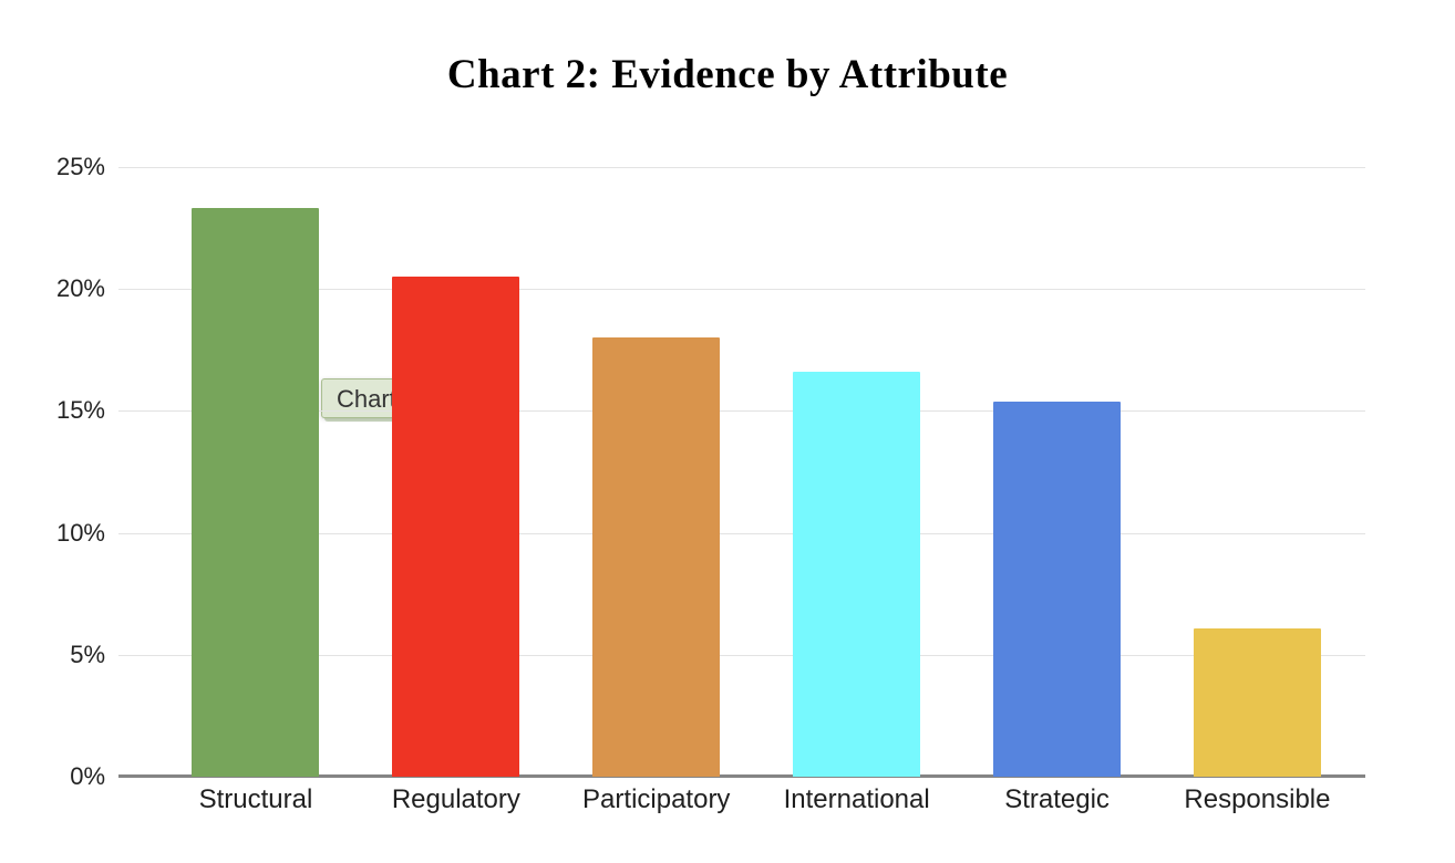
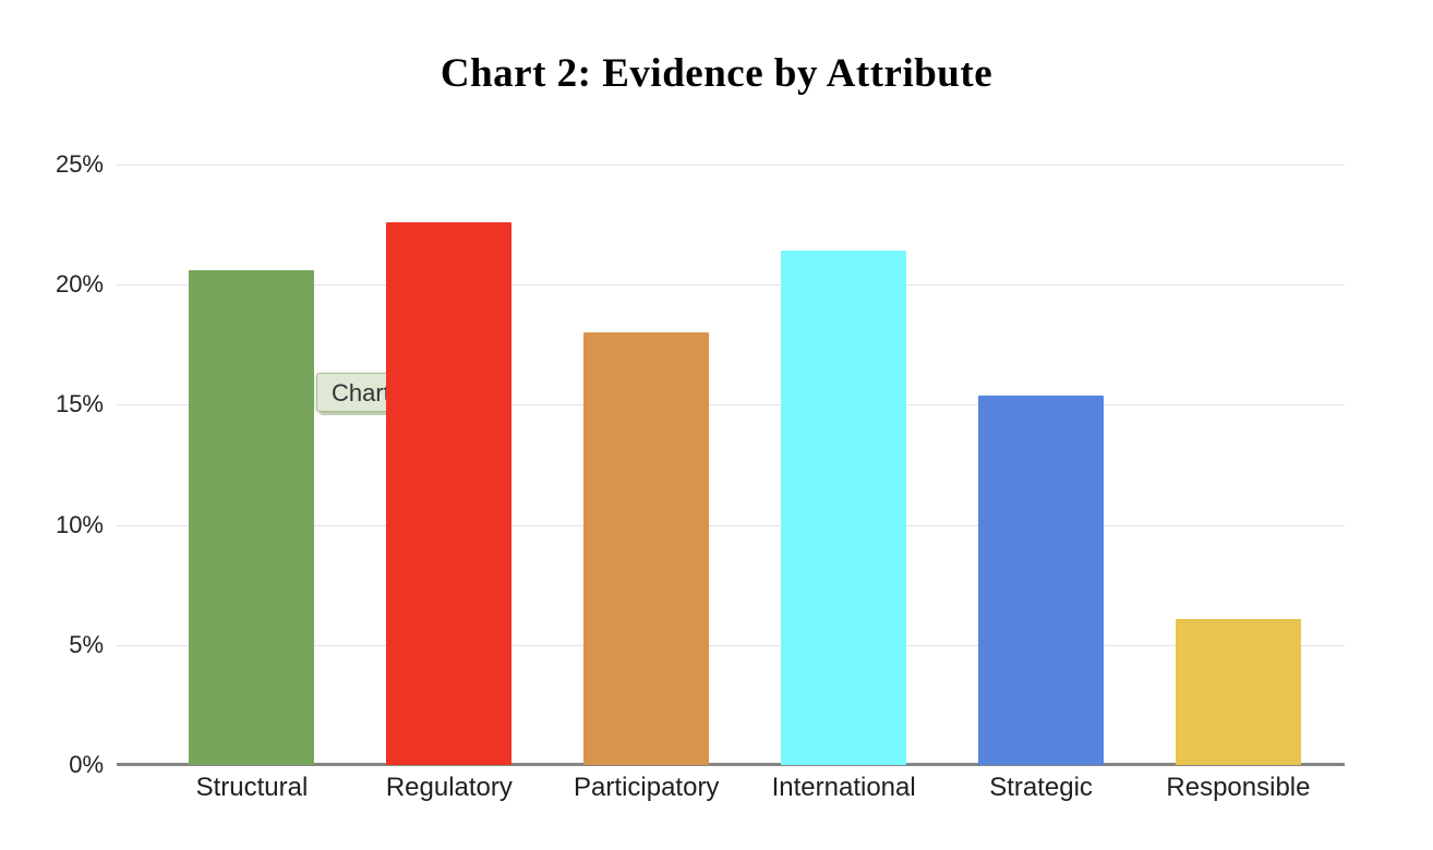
Structural: 23.3% -> 20.6%
Regulatory: 20.5% -> 22.6%
International: 16.6% -> 21.4%
